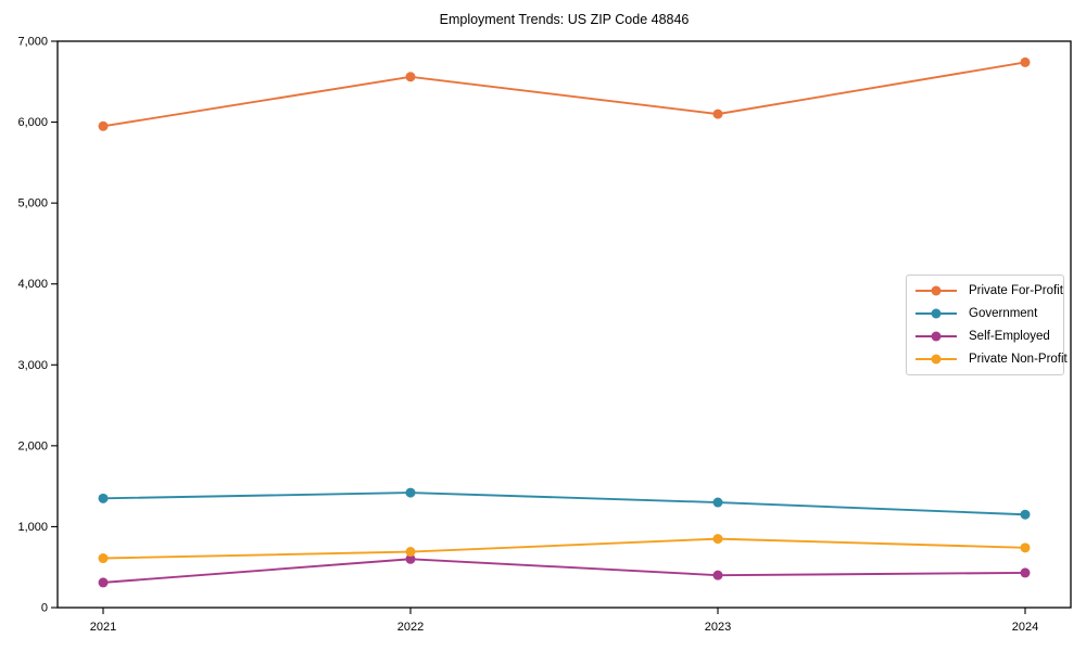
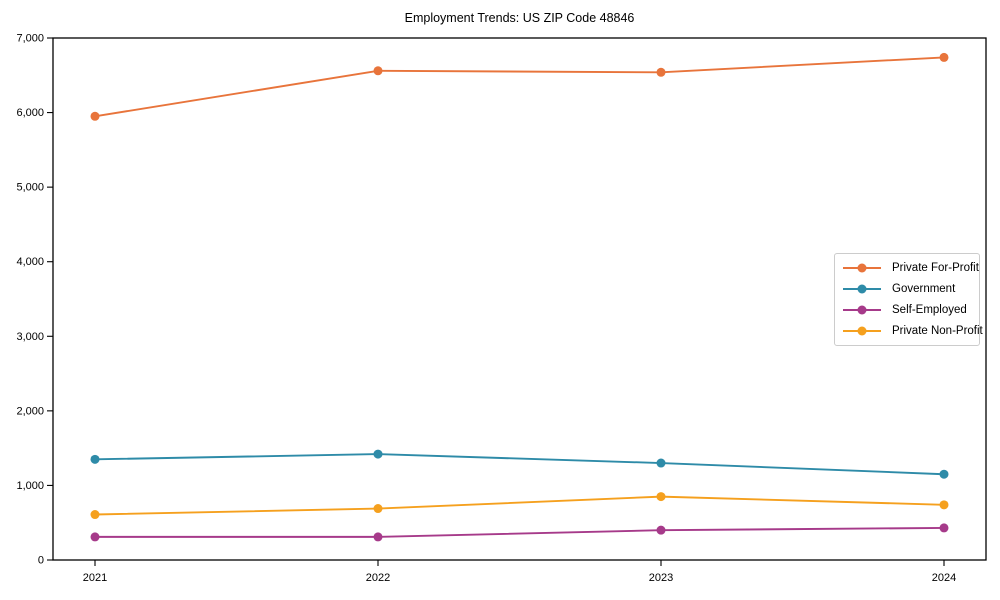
Self-Employed/2022: 600 -> 300
Private For-Profit/2023: 6100 -> 6500
